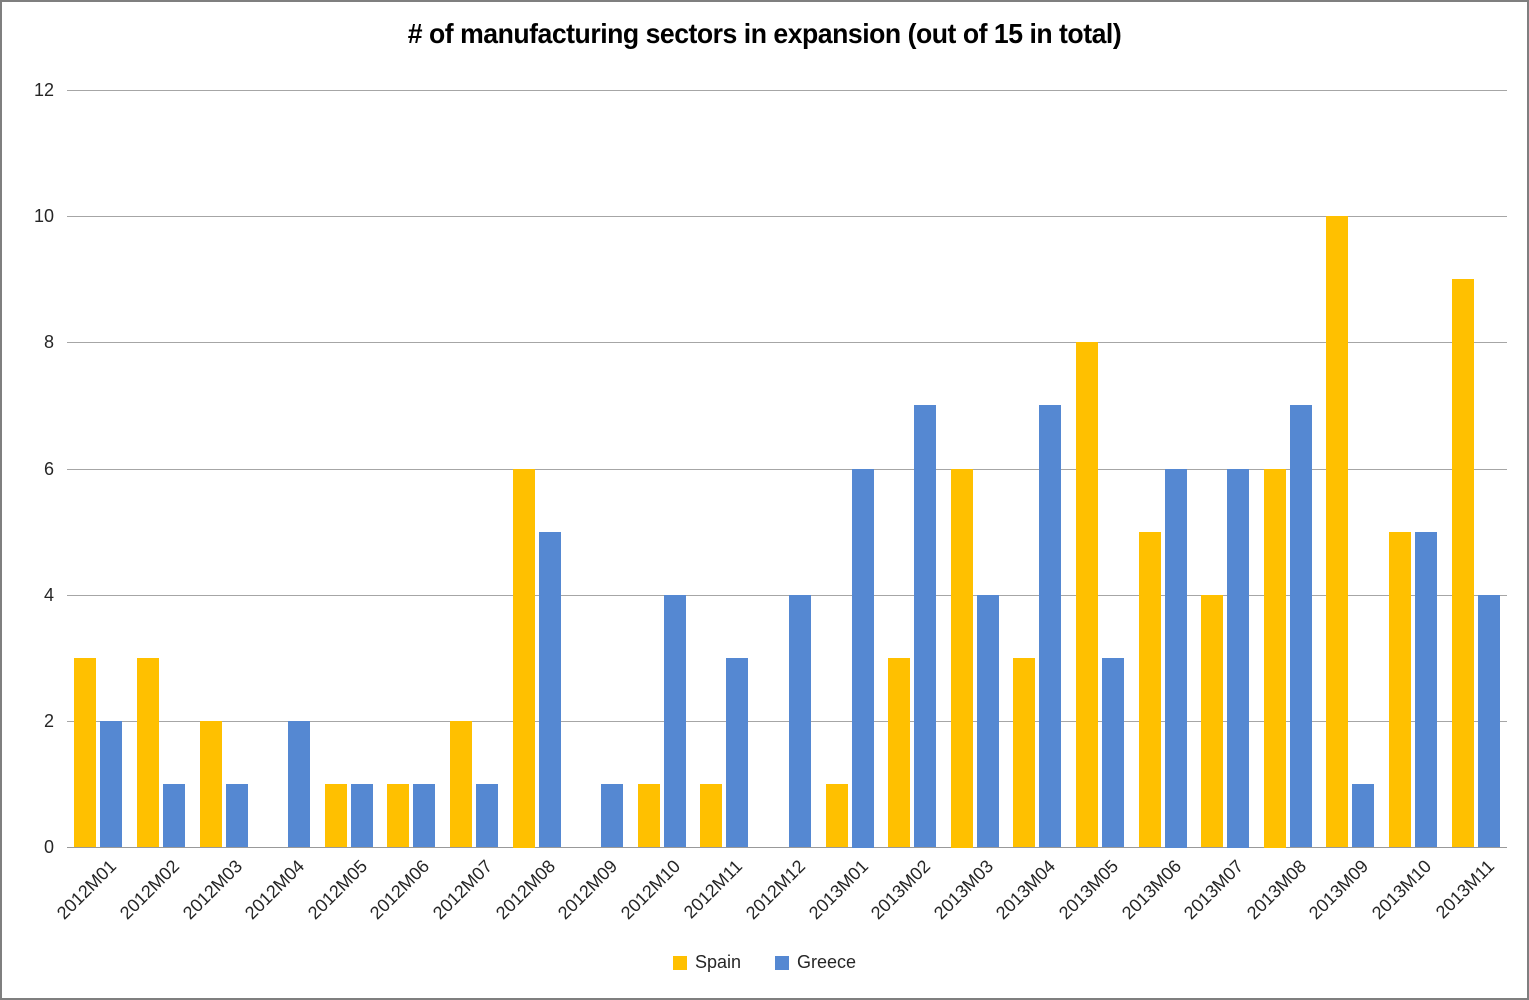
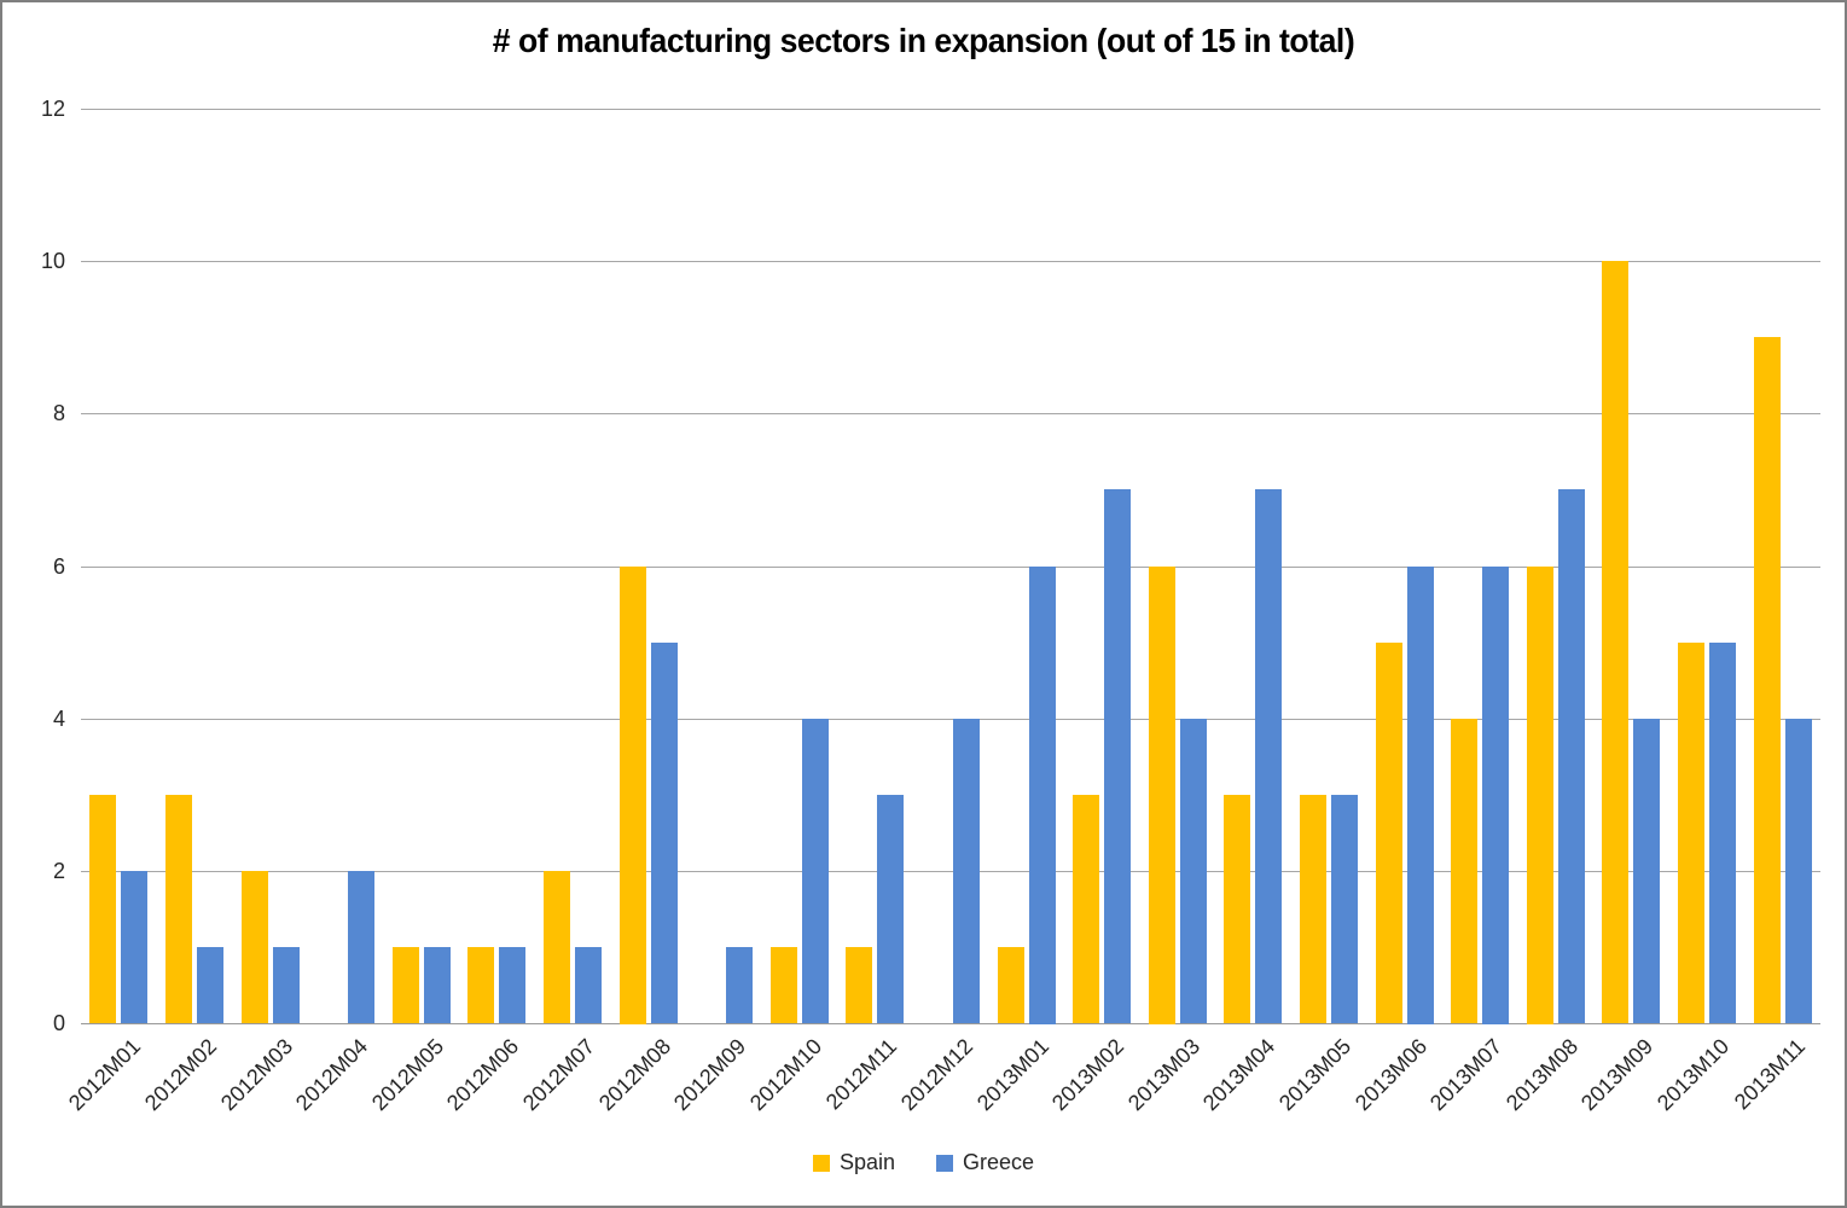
Spain/2013M05: 8 -> 3
Greece/2013M09: 1 -> 4
